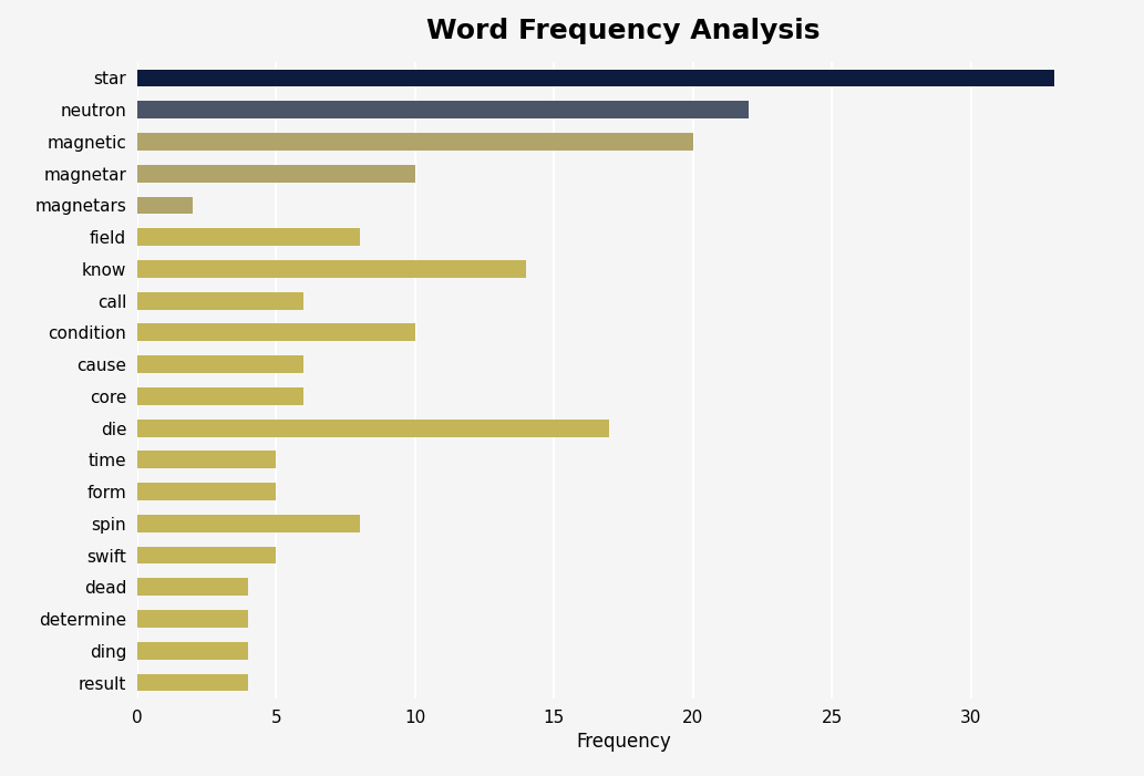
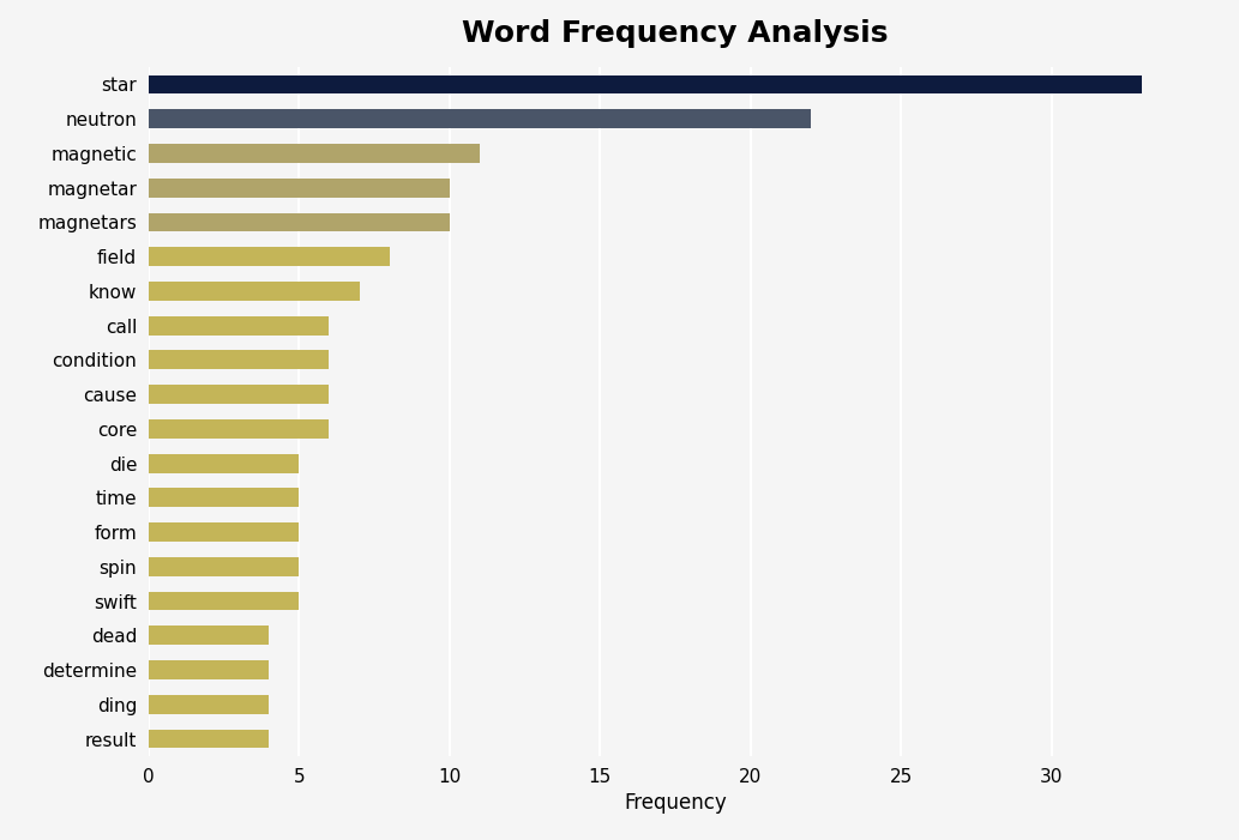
magnetic: 20 -> 11
magnetars: 2 -> 10
know: 14 -> 7
condition: 10 -> 6
die: 17 -> 5
spin: 8 -> 5
